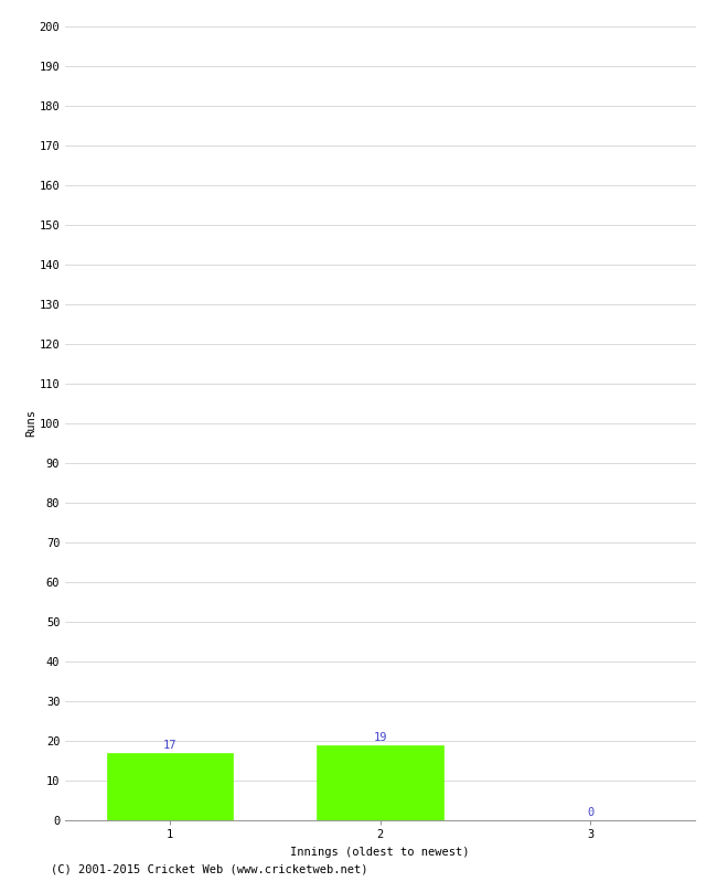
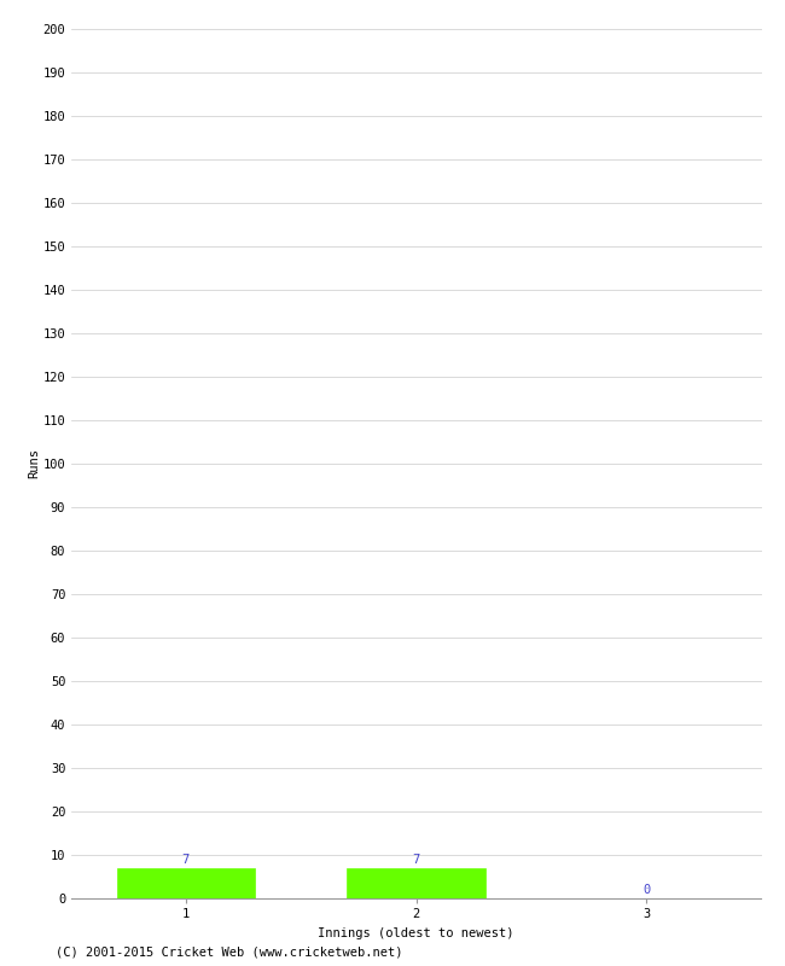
1: 17 -> 7
2: 19 -> 7
